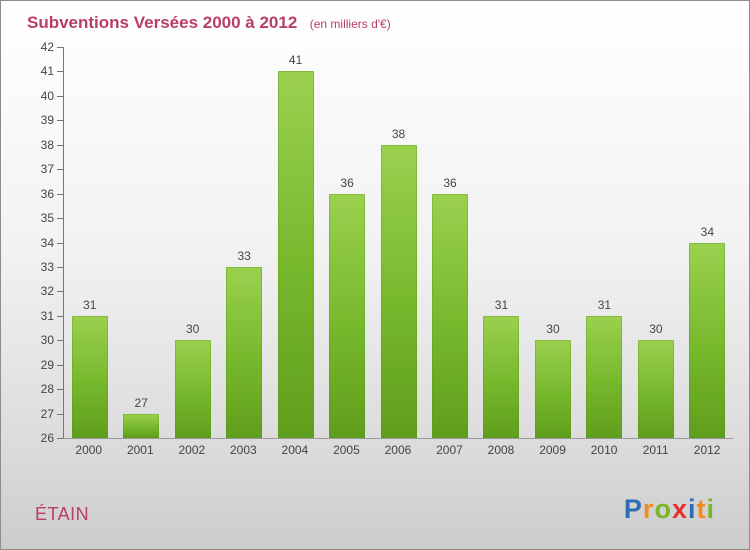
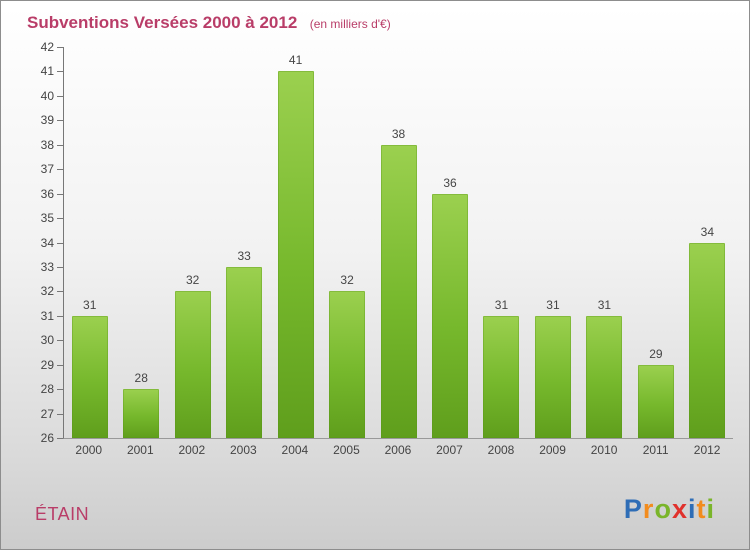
2001: 27 -> 28
2002: 30 -> 32
2005: 36 -> 32
2009: 30 -> 31
2011: 30 -> 29
